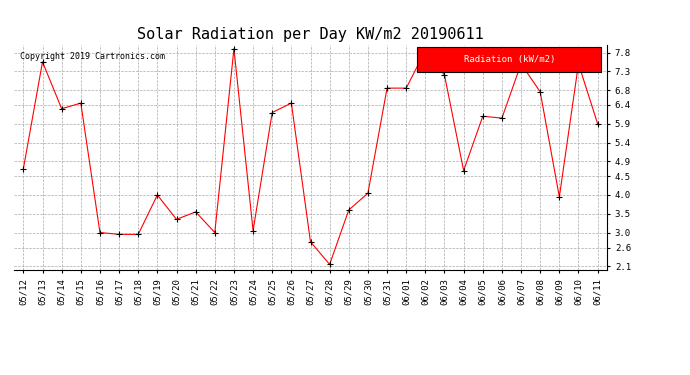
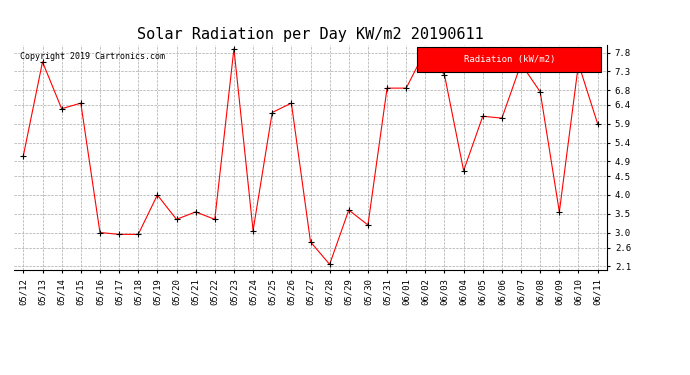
05/12: 4.70 -> 5.05
05/22: 3.00 -> 3.35
05/30: 4.05 -> 3.20
06/09: 3.95 -> 3.55
